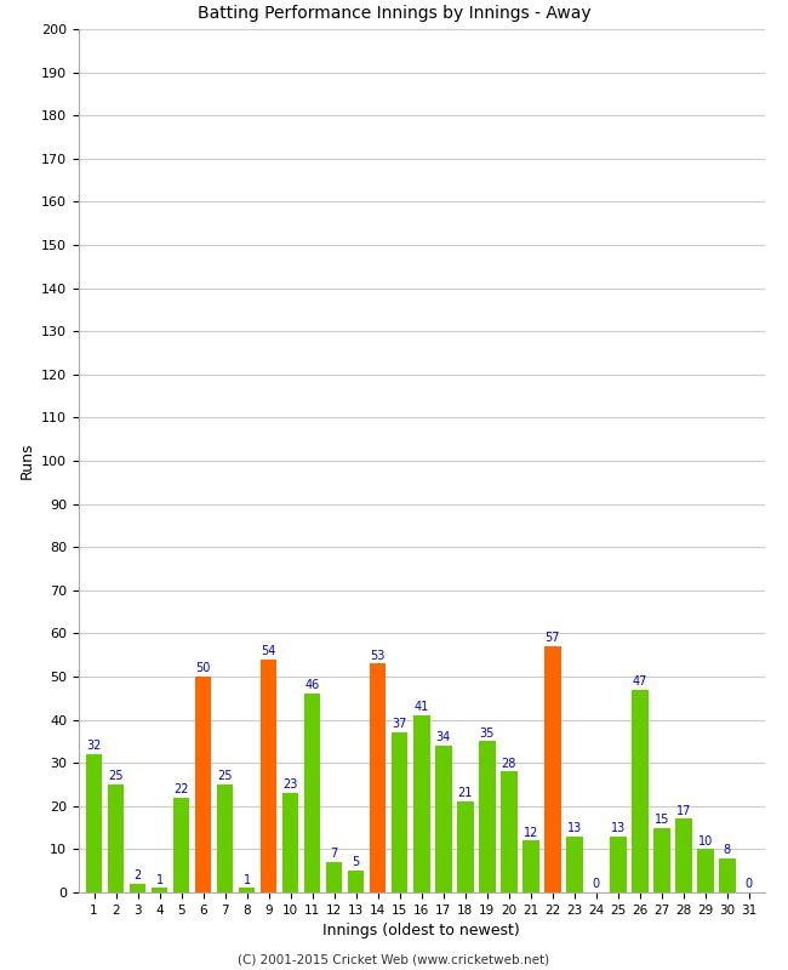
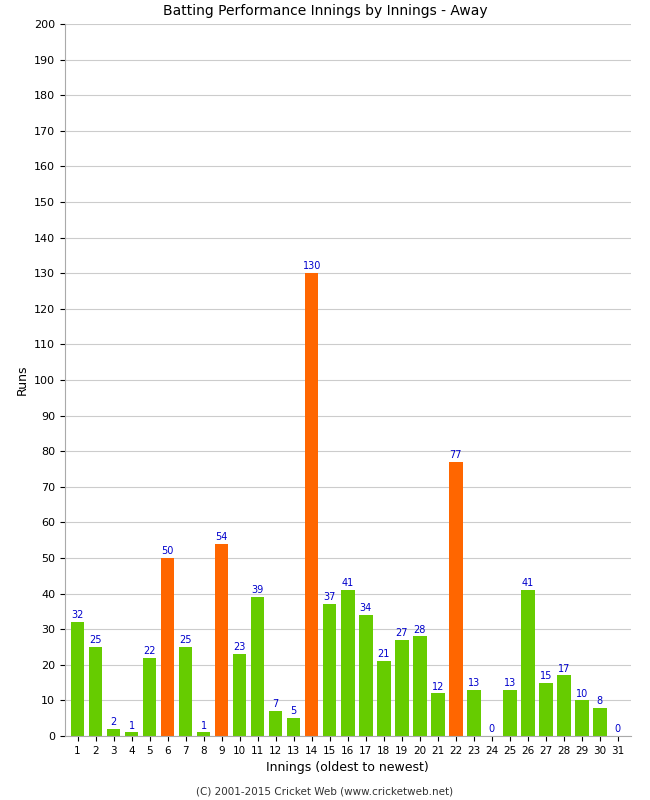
11: 46 -> 39
14: 53 -> 130
19: 35 -> 27
22: 57 -> 77
26: 47 -> 41
